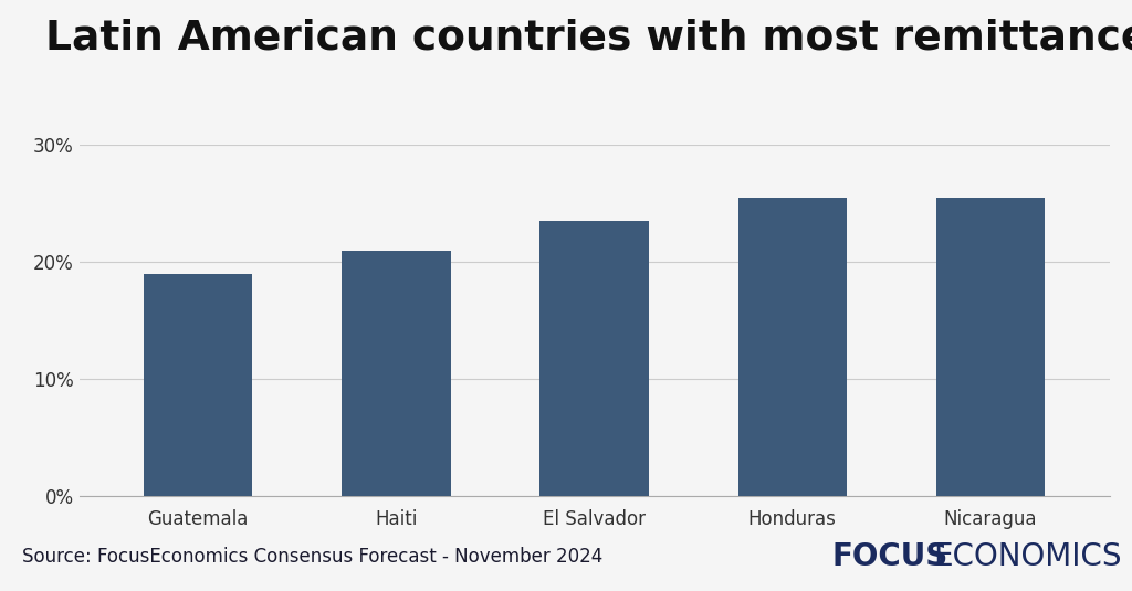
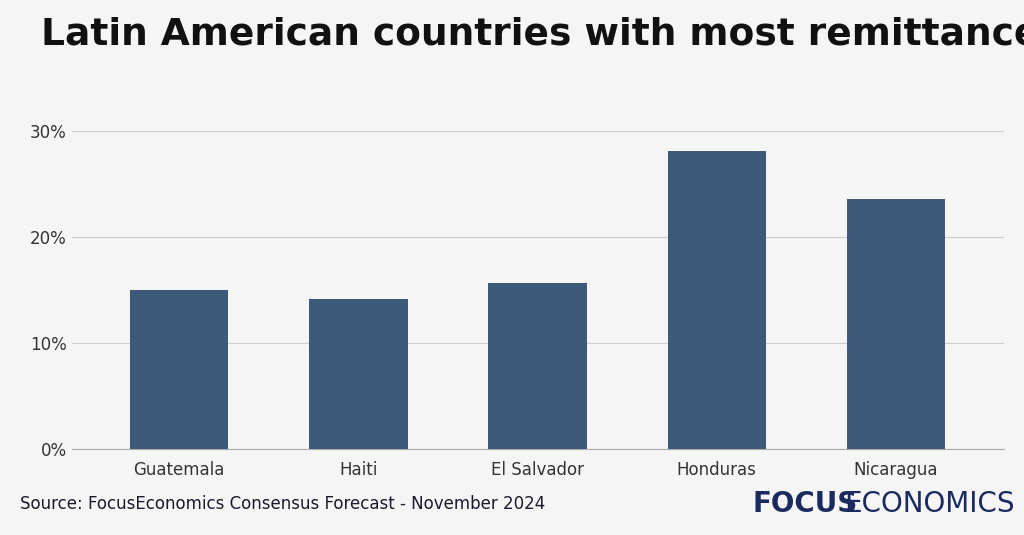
Guatemala: 19.0% -> 15.0%
Haiti: 21.0% -> 14.2%
El Salvador: 23.5% -> 15.7%
Honduras: 25.5% -> 28.1%
Nicaragua: 25.5% -> 23.6%
